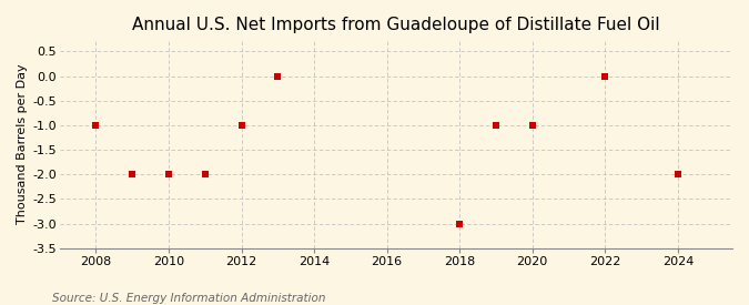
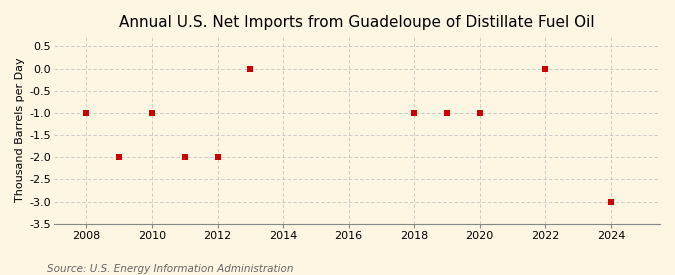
2010: -2 -> -1
2012: -1 -> -2
2018: -3 -> -1
2024: -2 -> -3
